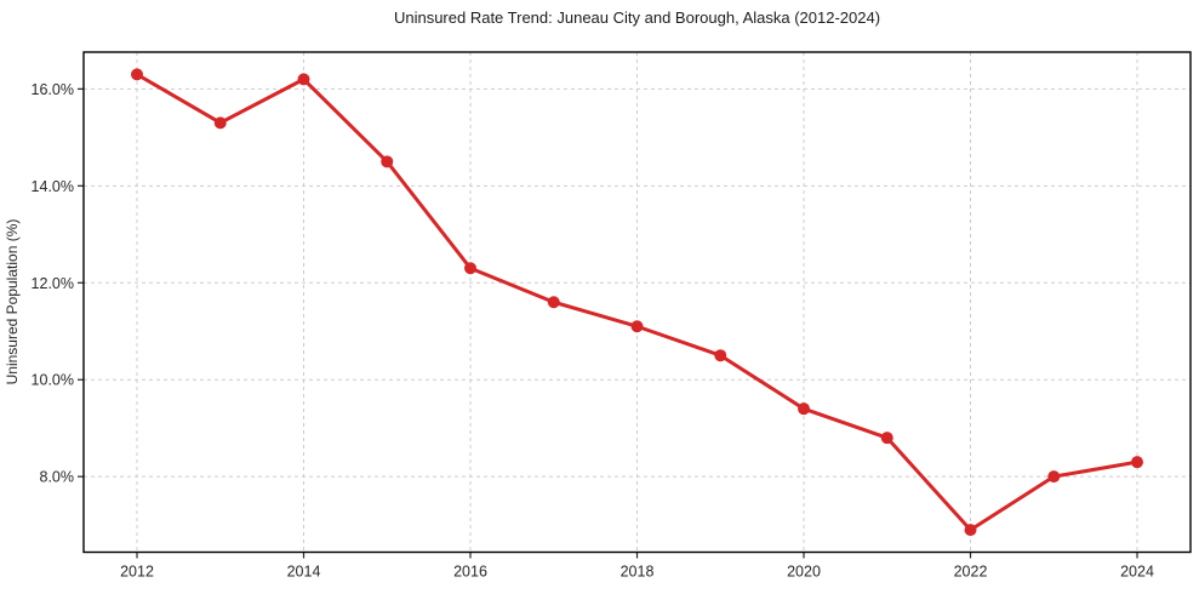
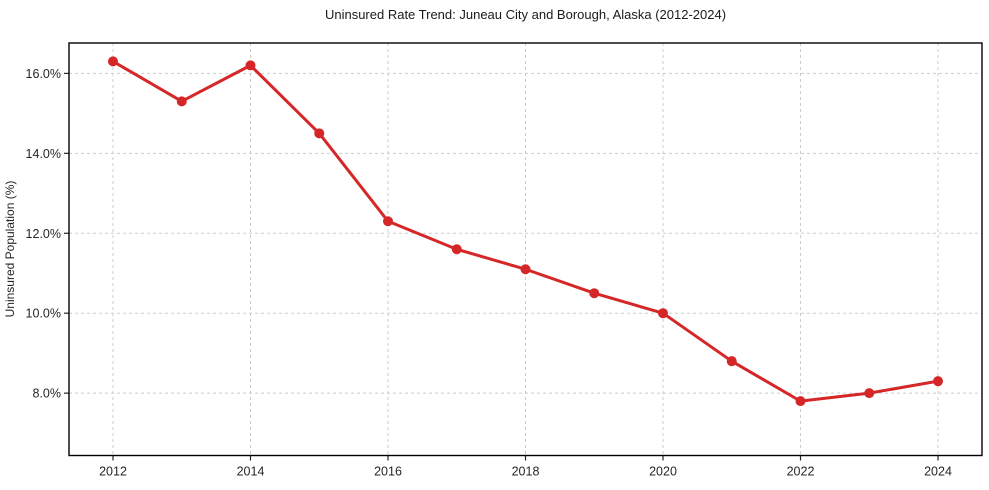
2020: 9.4% -> 10.0%
2022: 6.9% -> 7.8%
